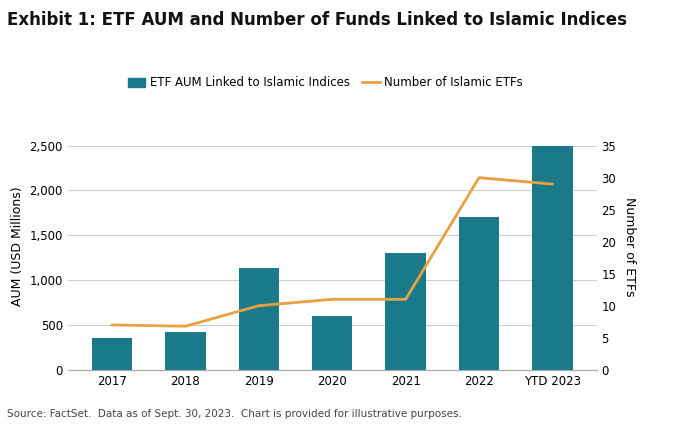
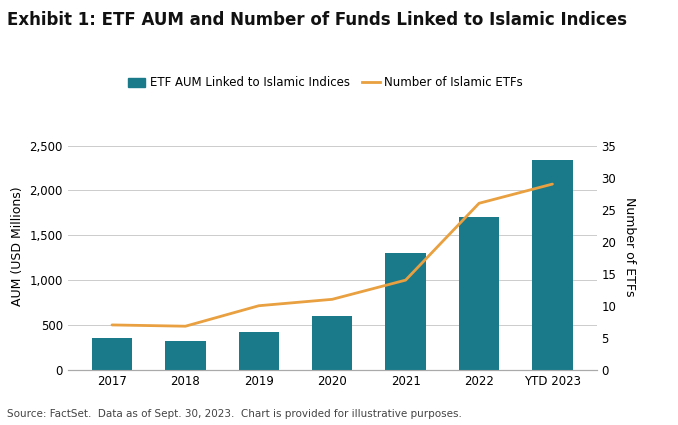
ETF AUM Linked to Islamic Indices/2018: 420 -> 320
ETF AUM Linked to Islamic Indices/2019: 1,140 -> 420
Number of Islamic ETFs/2021: 11.0 -> 14.0
Number of Islamic ETFs/2022: 30.0 -> 26.0
ETF AUM Linked to Islamic Indices/YTD 2023: 2,500 -> 2,340
